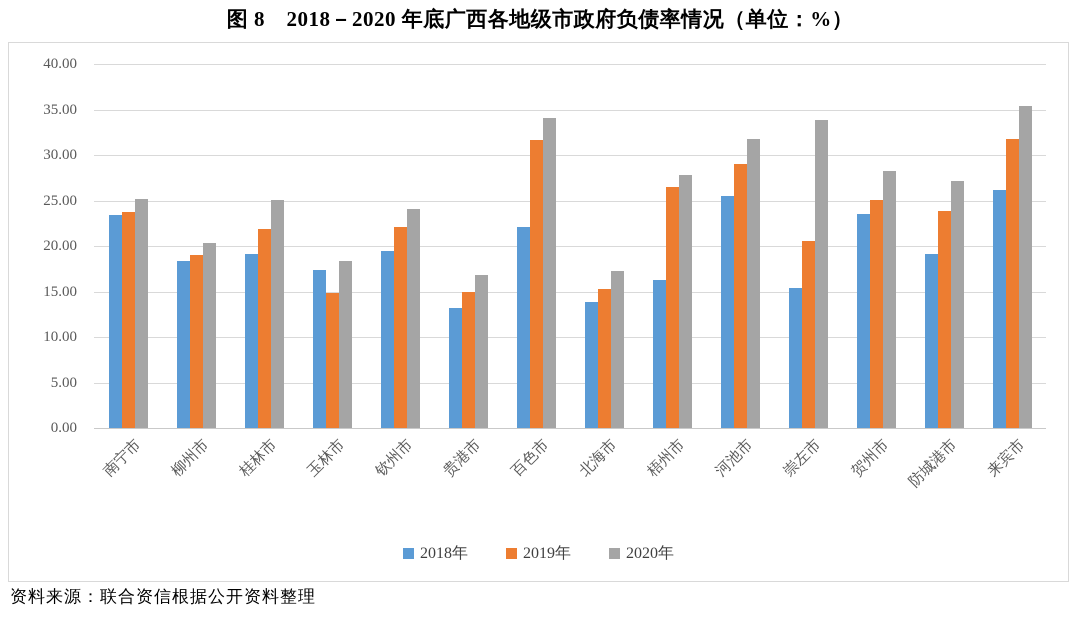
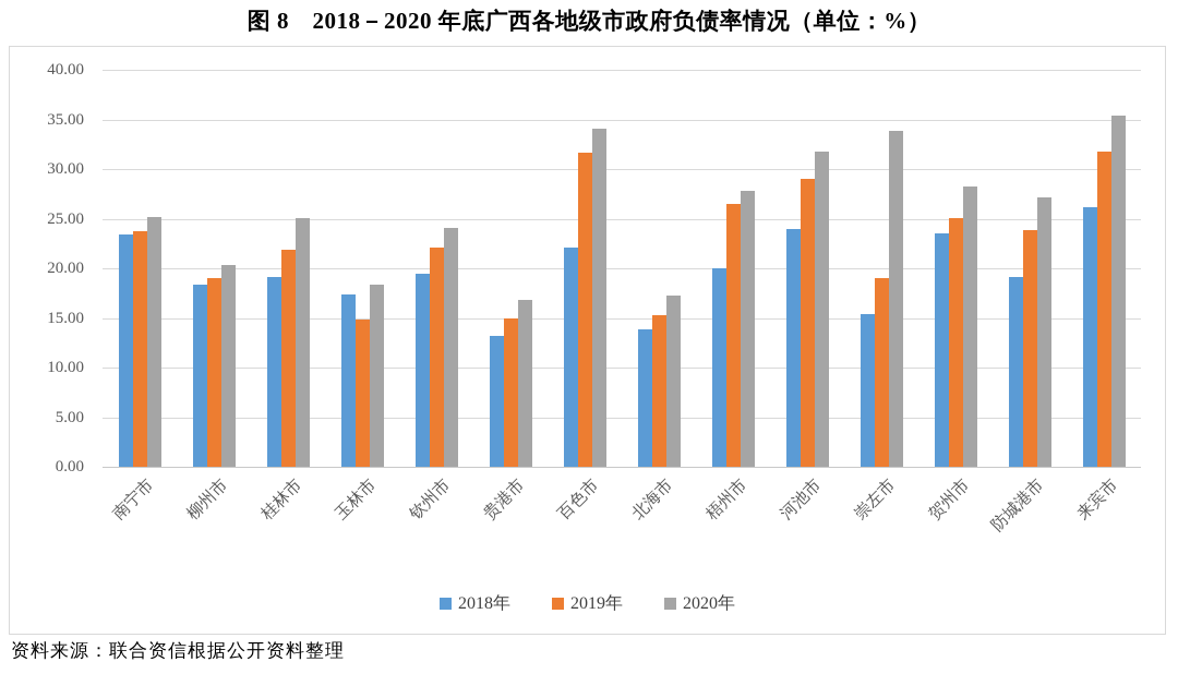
2018年/梧州市: 16 -> 20
2018年/河池市: 26 -> 24
2019年/崇左市: 20 -> 19
